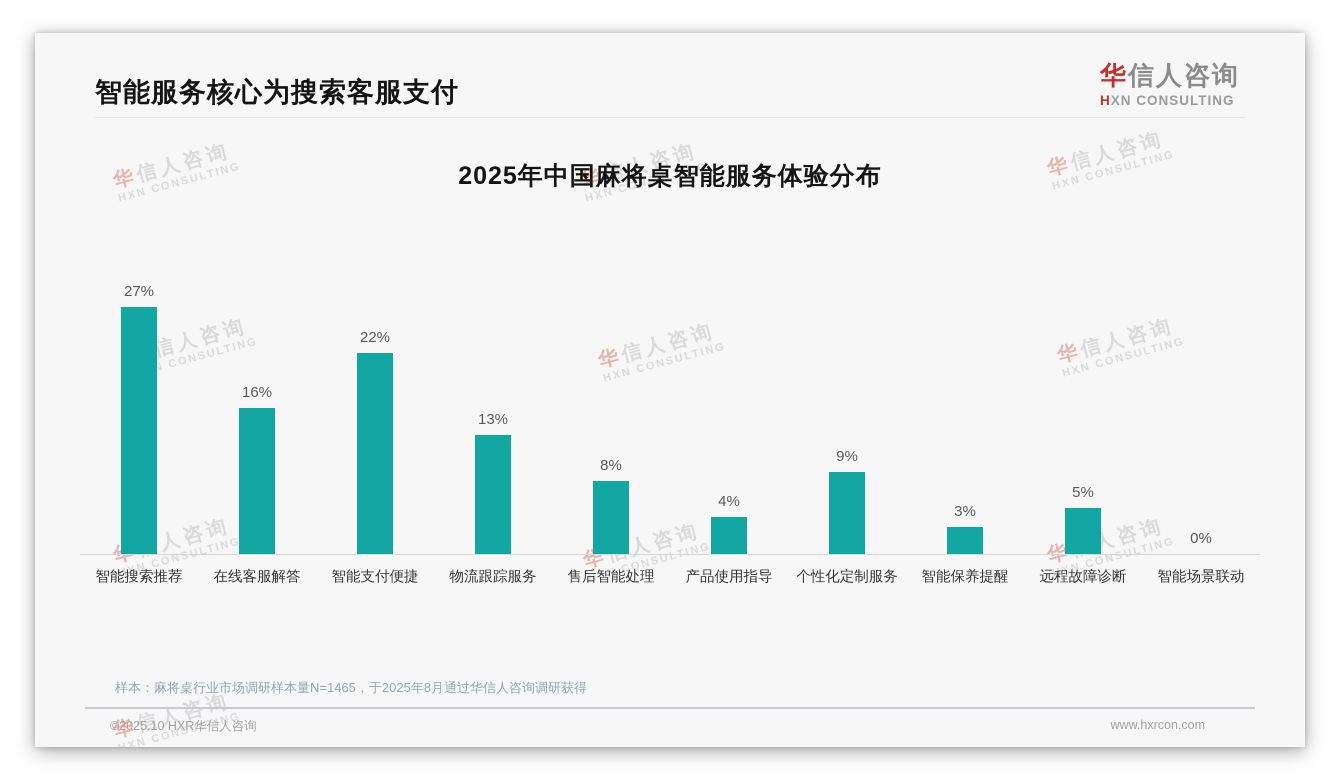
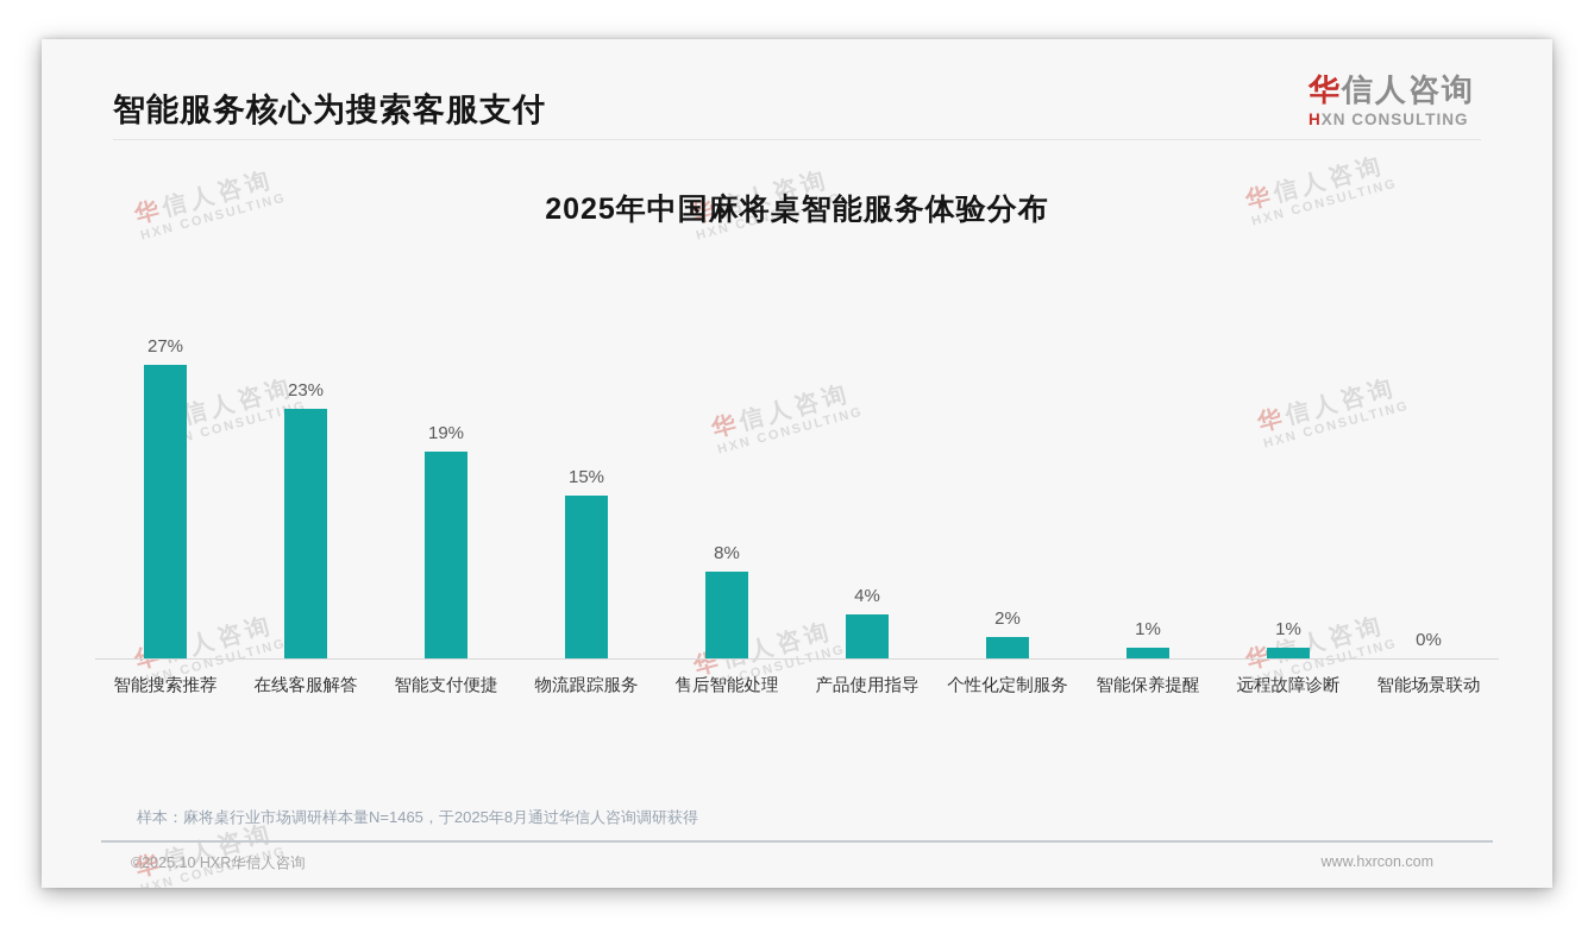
在线客服解答: 16% -> 23%
智能支付便捷: 22% -> 19%
物流跟踪服务: 13% -> 15%
个性化定制服务: 9% -> 2%
智能保养提醒: 3% -> 1%
远程故障诊断: 5% -> 1%
